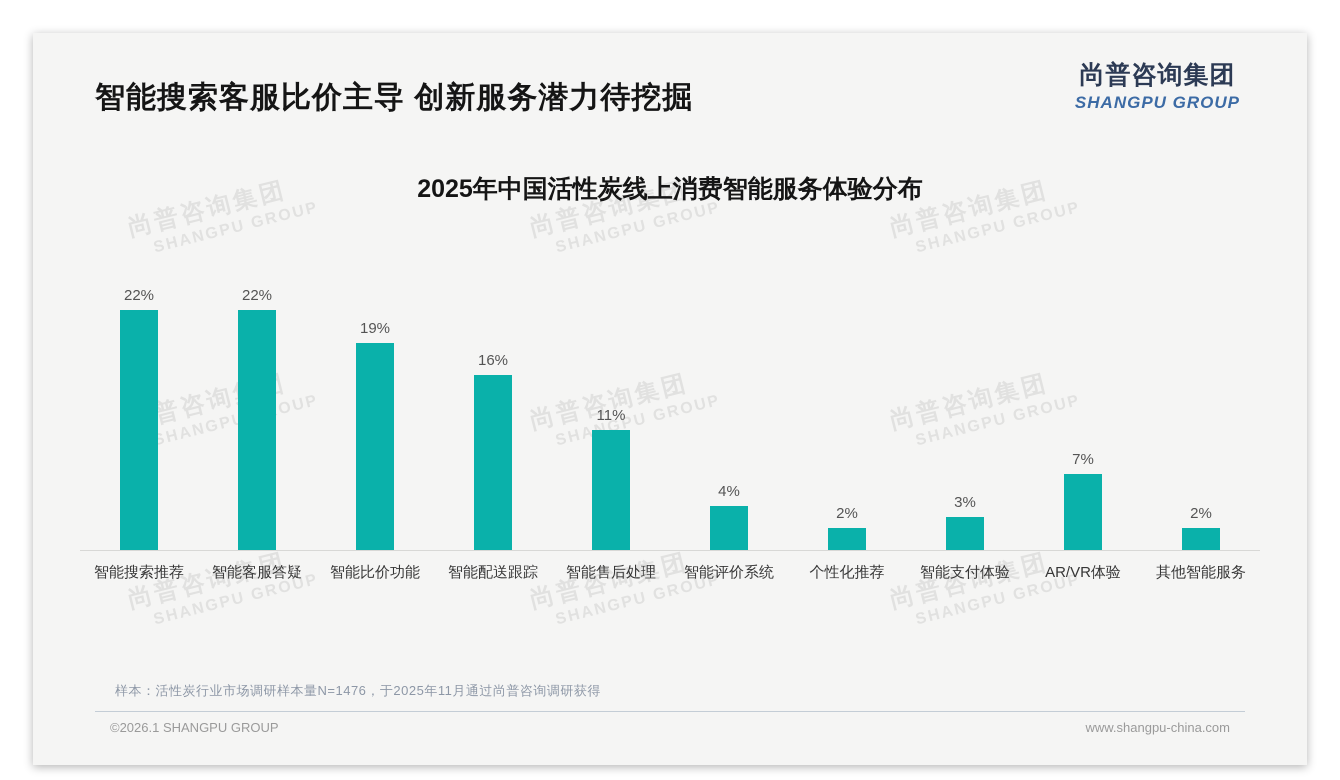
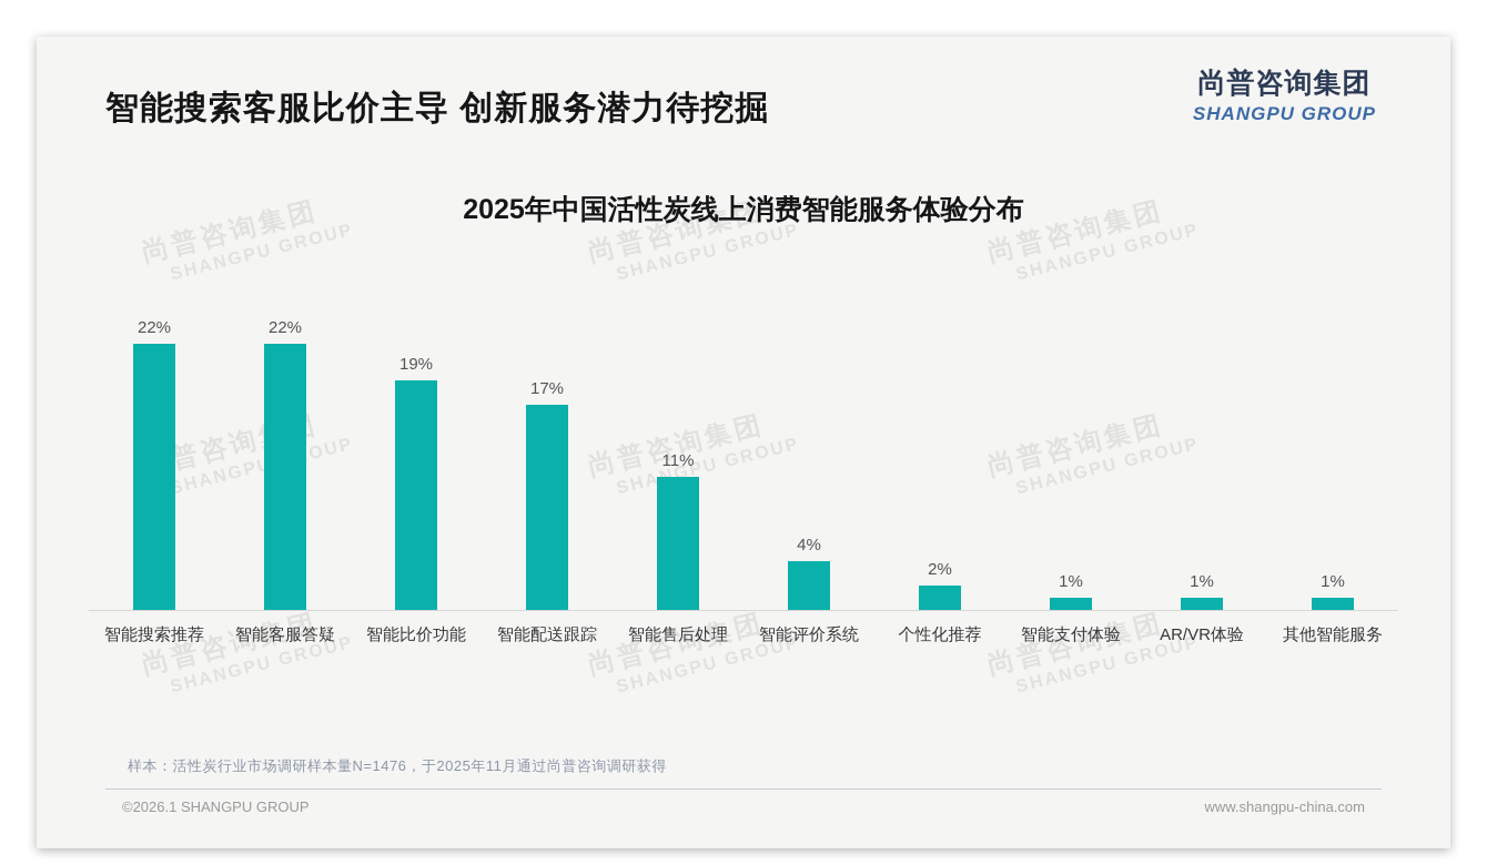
智能配送跟踪: 16% -> 17%
智能支付体验: 3% -> 1%
AR/VR体验: 7% -> 1%
其他智能服务: 2% -> 1%
